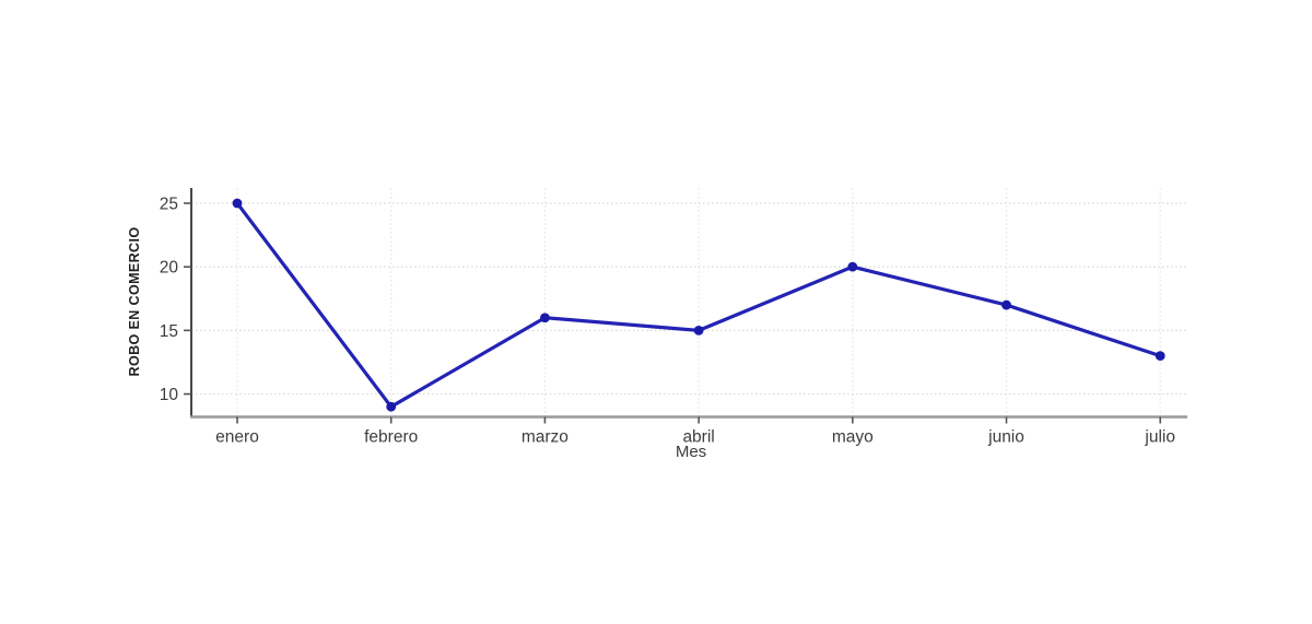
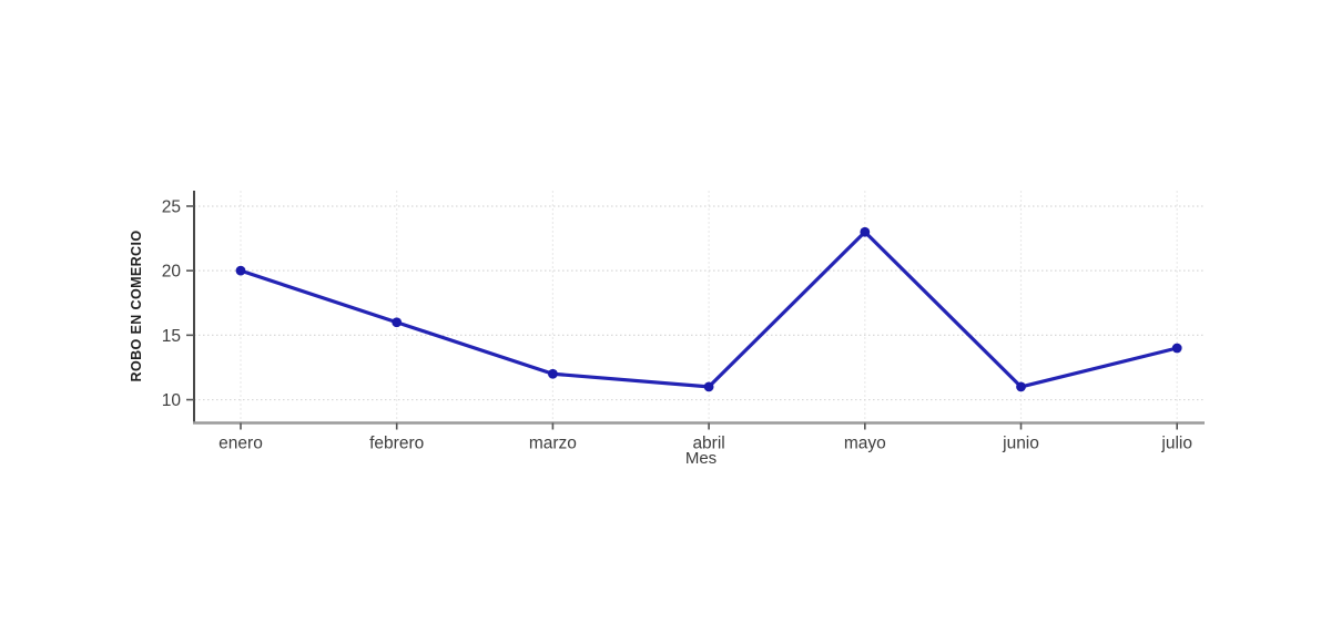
enero: 25 -> 20
febrero: 9 -> 16
marzo: 16 -> 12
abril: 15 -> 11
mayo: 20 -> 23
junio: 17 -> 11
julio: 13 -> 14
